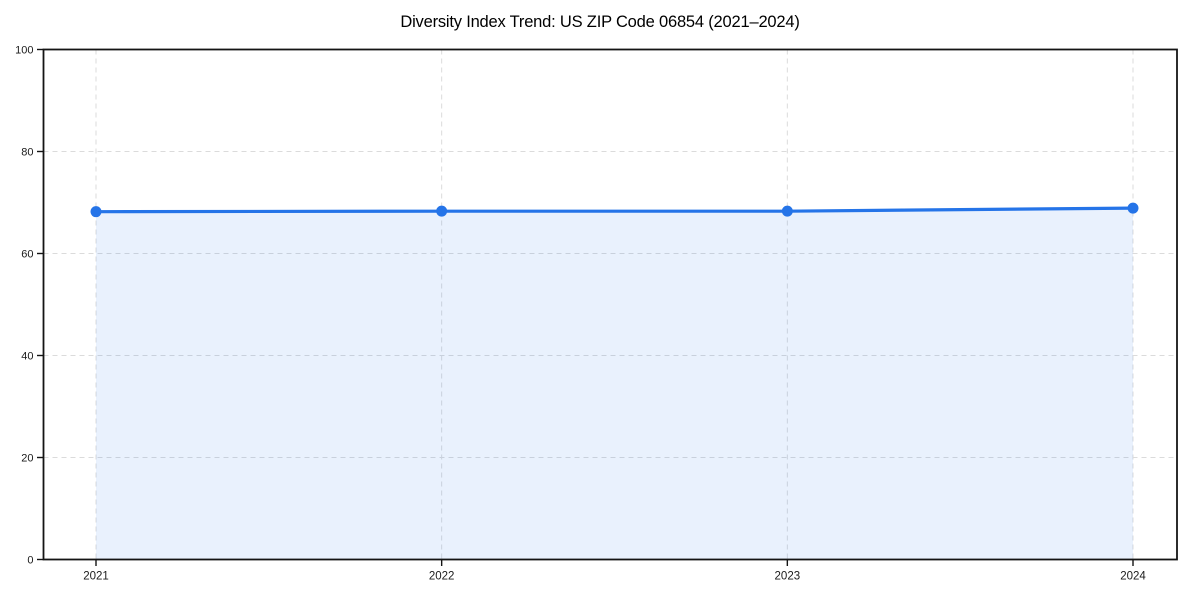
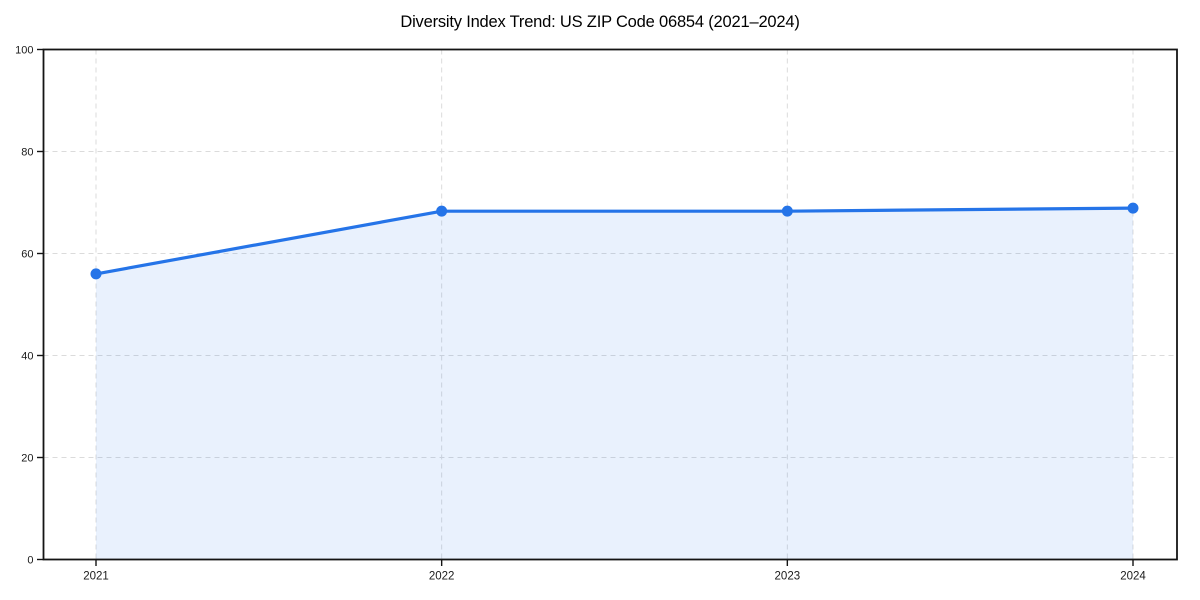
2021: 68 -> 56
